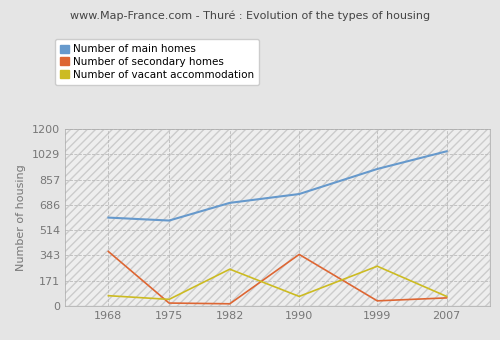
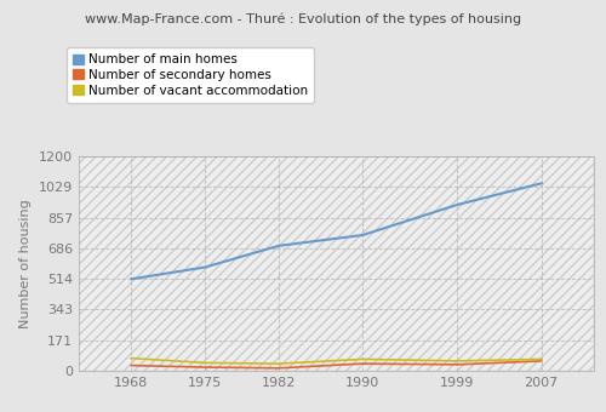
Number of main homes/1968: 600 -> 510
Number of secondary homes/1968: 370 -> 30
Number of vacant accommodation/1982: 250 -> 40
Number of secondary homes/1990: 350 -> 40
Number of vacant accommodation/1999: 270 -> 60
